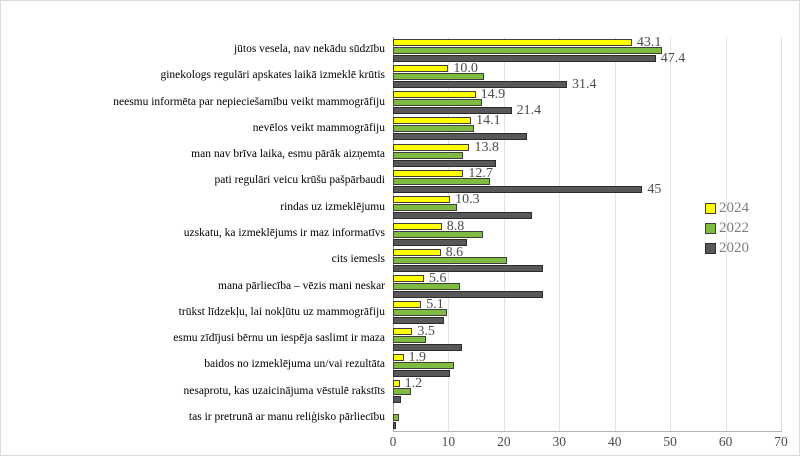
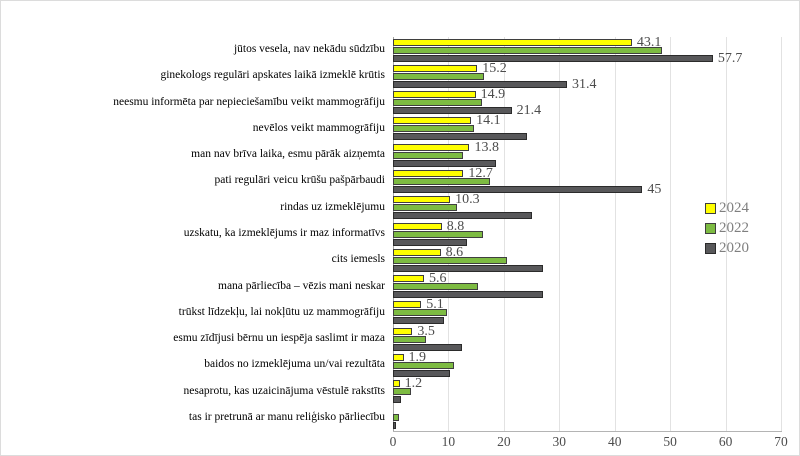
2020/jūtos vesela, nav nekādu sūdzību: 47.4 -> 57.7
2024/ginekologs regulāri apskates laikā izmeklē krūtis: 10.0 -> 15.2
2022/mana pārliecība – vēzis mani neskar: 12 -> 15
